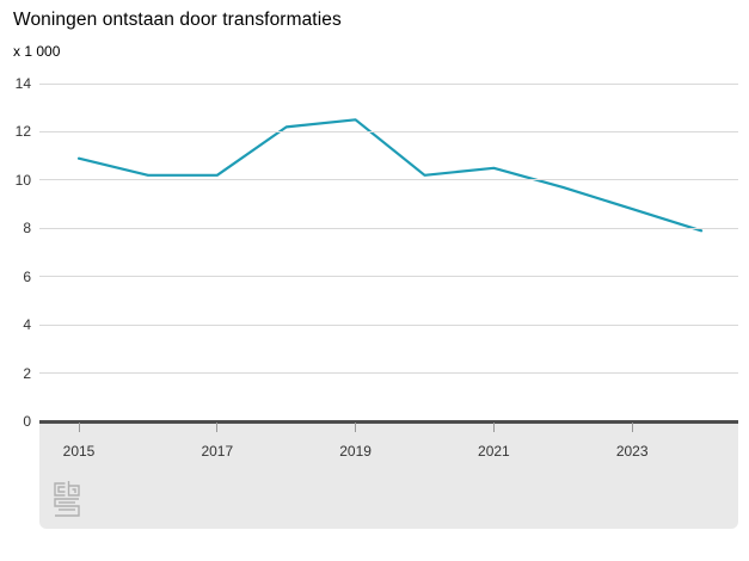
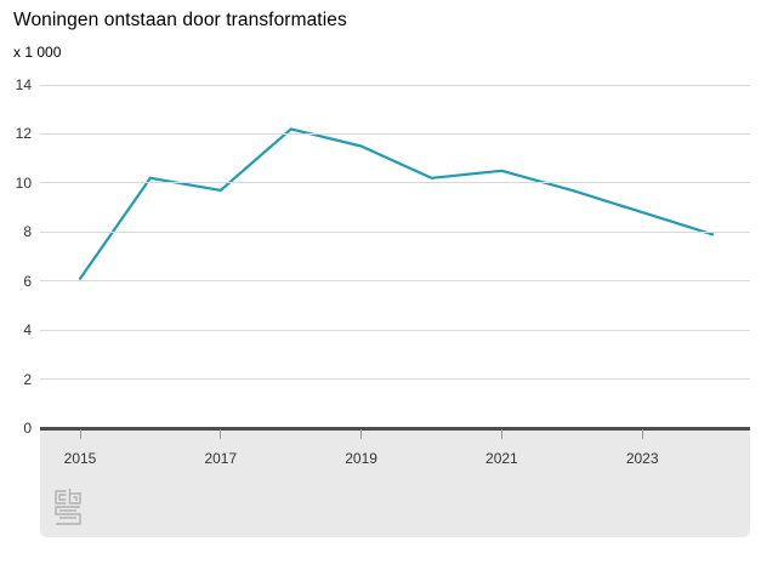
2015: 10.9 -> 6.1
2017: 10.2 -> 9.7
2019: 12.5 -> 11.5
